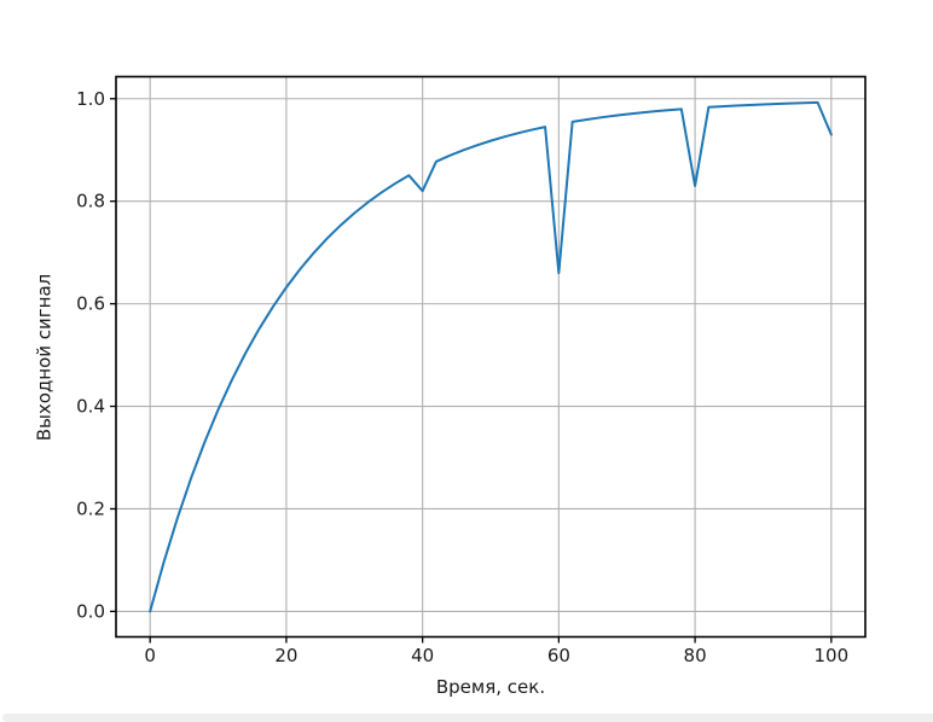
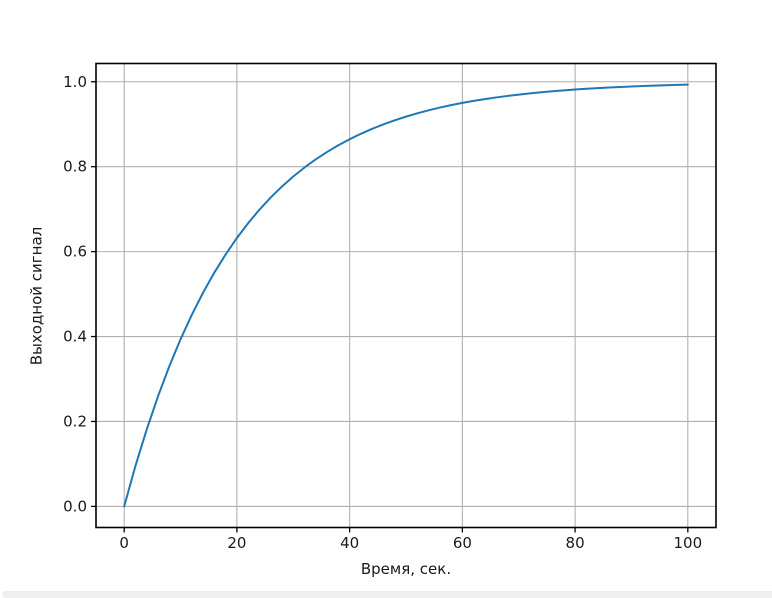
40: 0.82 -> 0.86
60: 0.66 -> 0.95
80: 0.83 -> 0.98
100: 0.93 -> 0.99
